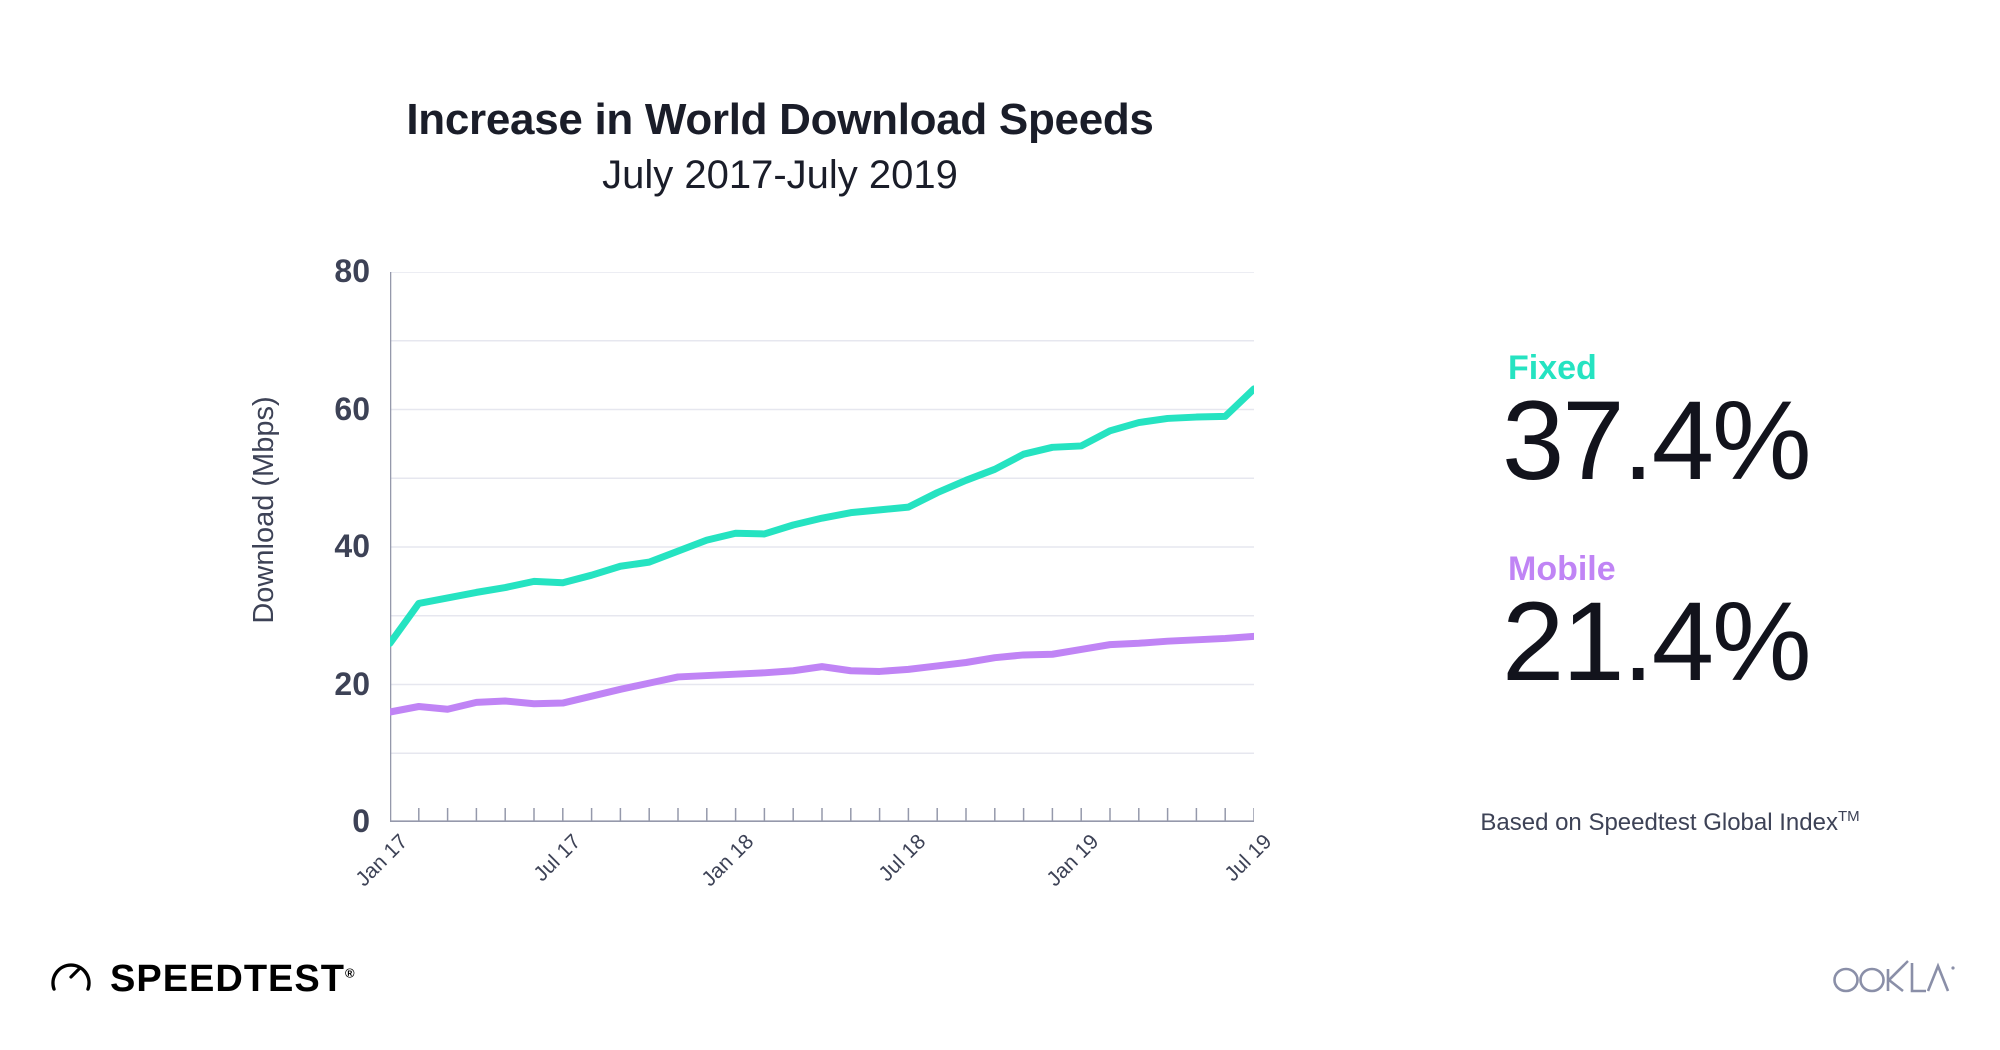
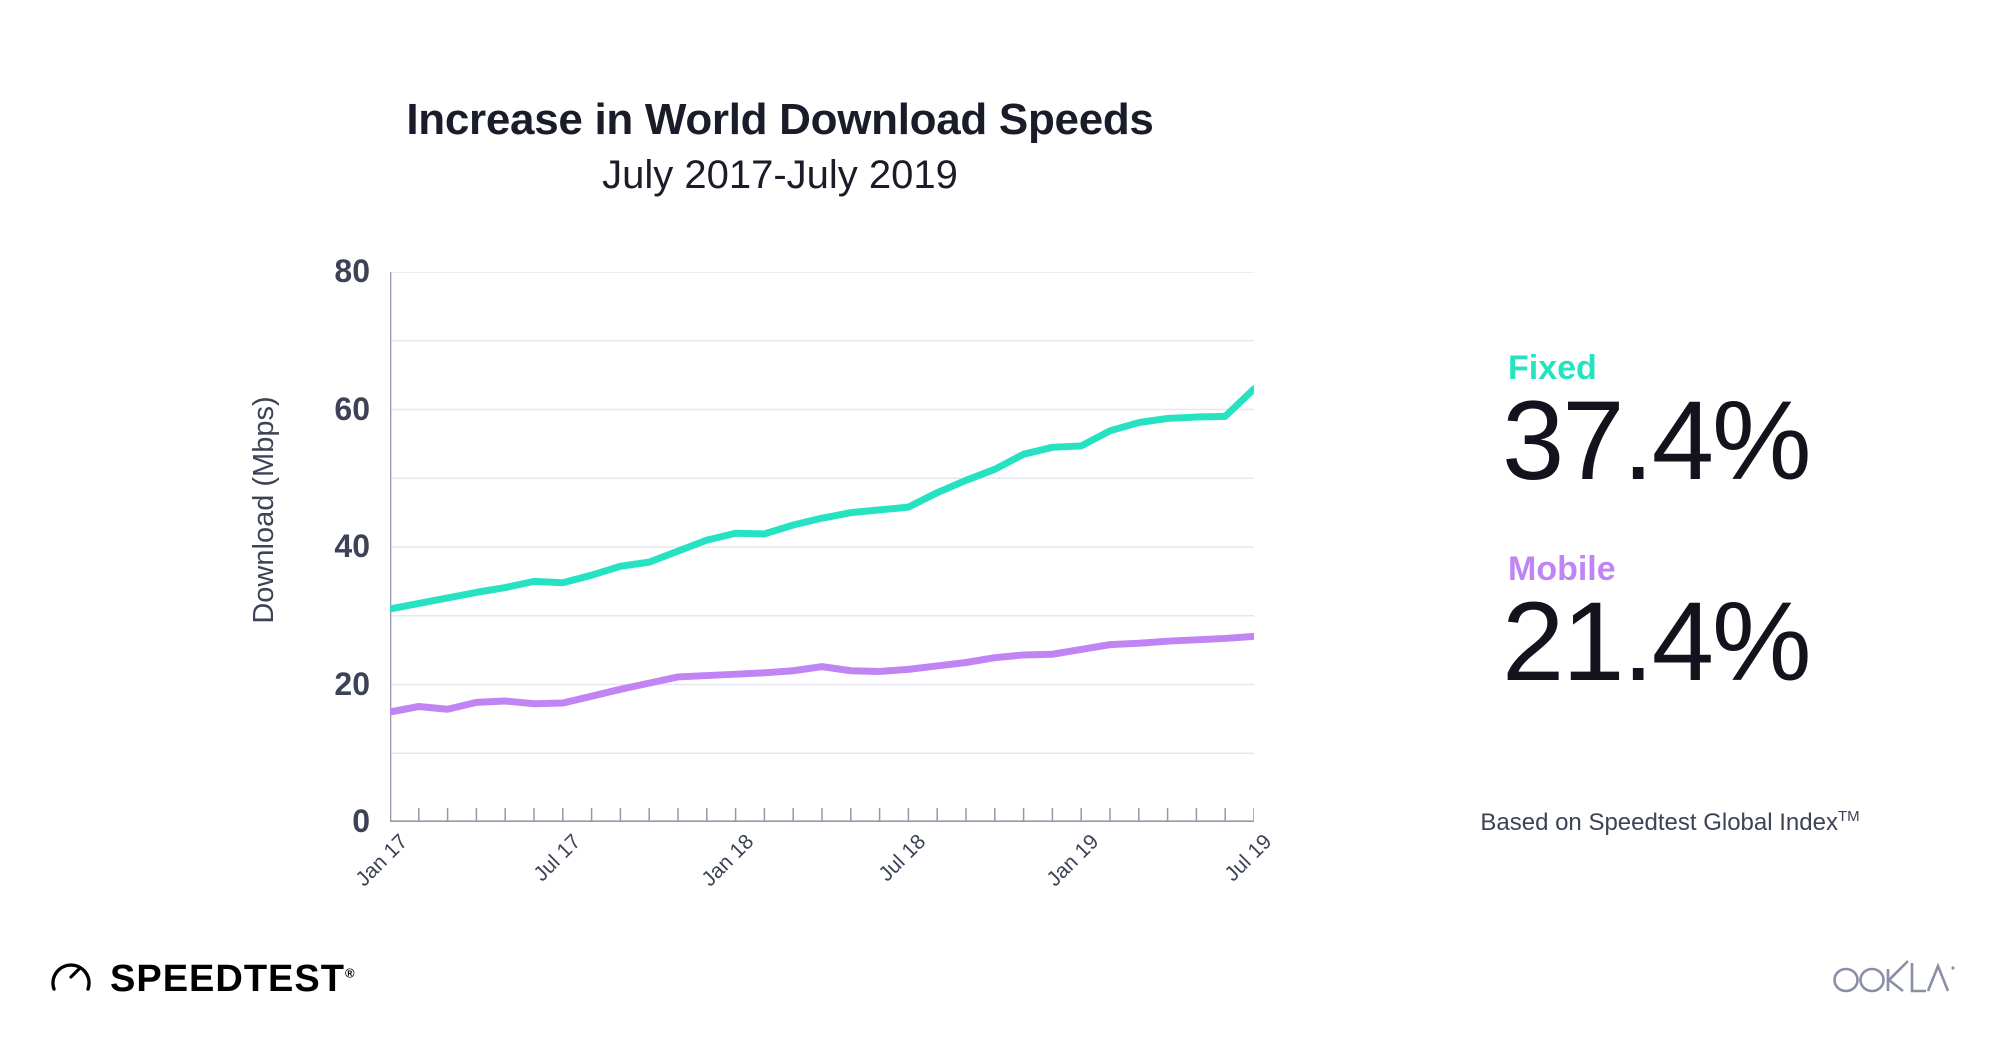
Fixed/Jan 17: 26 -> 31
